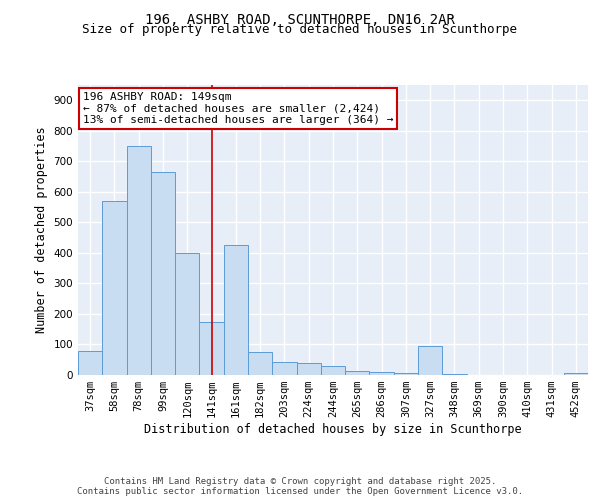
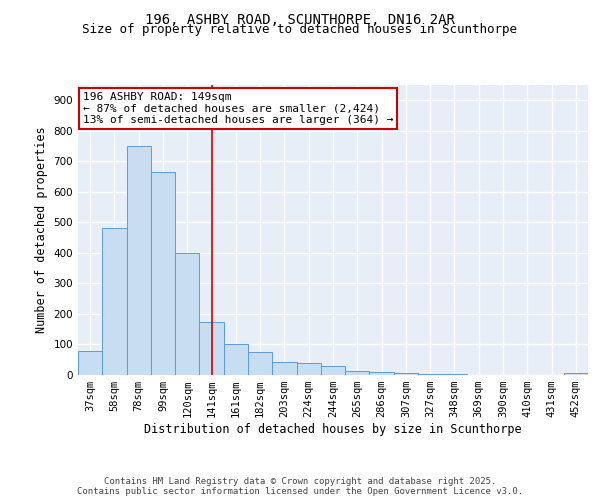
58sqm: 570 -> 480
161sqm: 425 -> 103
327sqm: 95 -> 4
